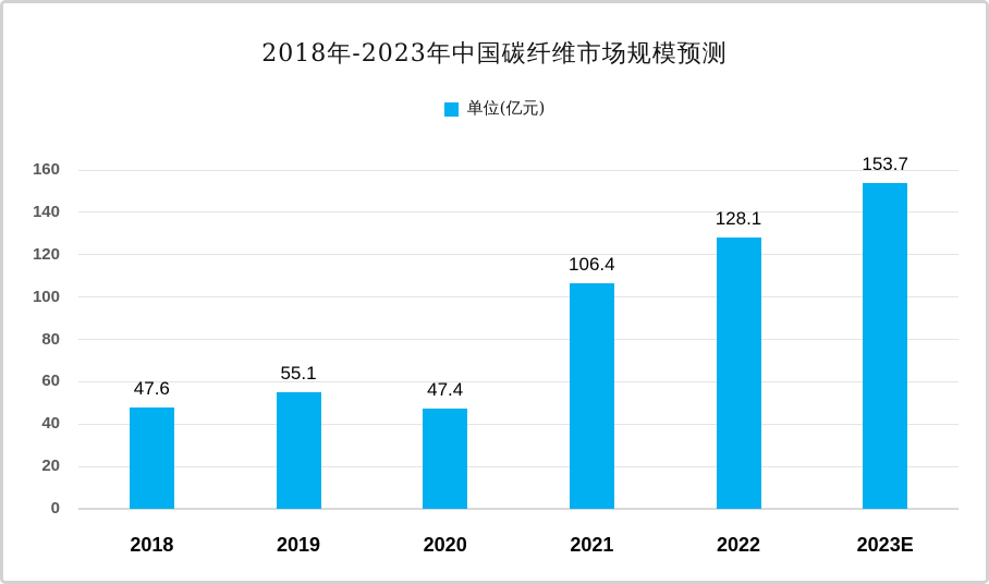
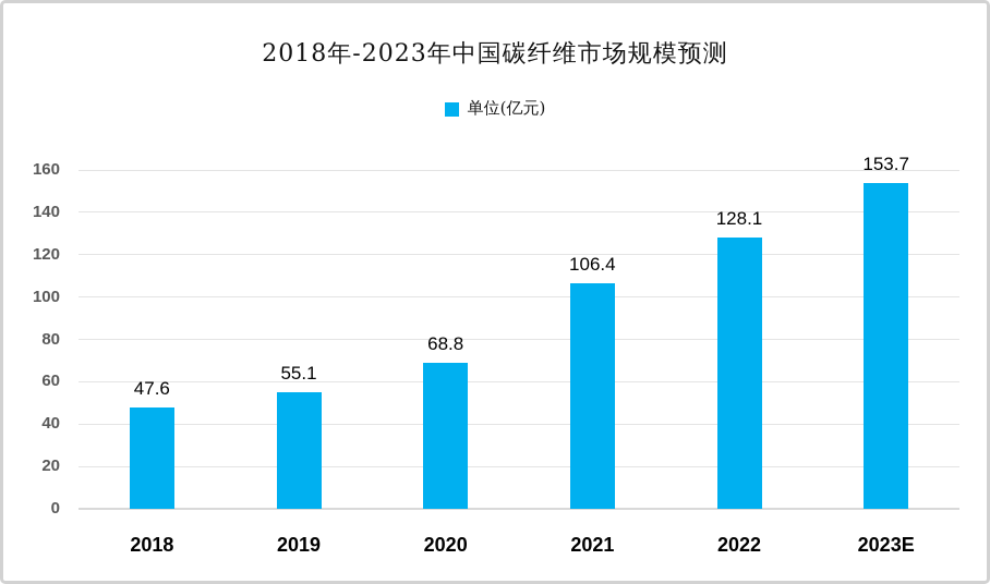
2020: 47.4 -> 68.8
